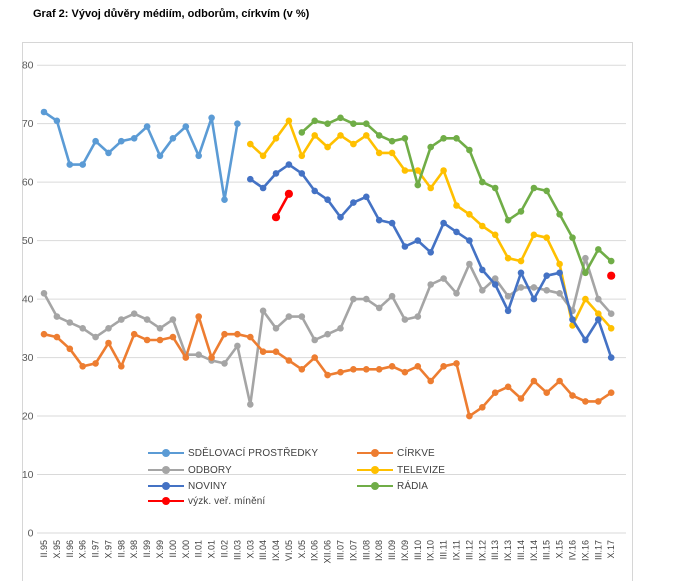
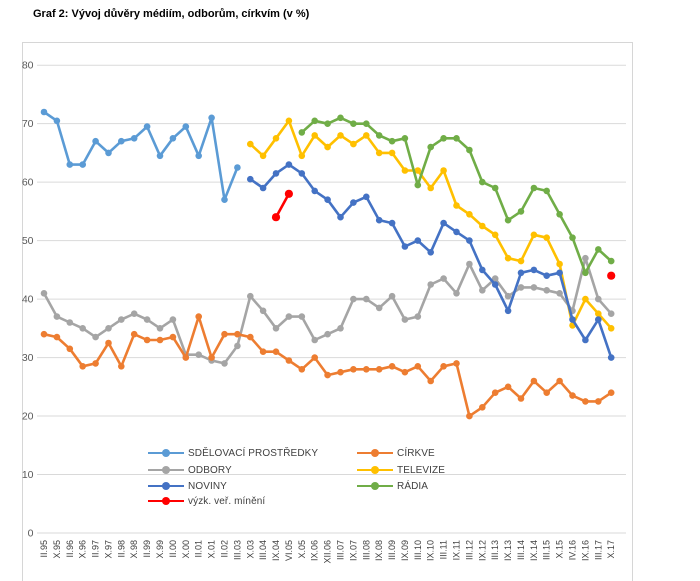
SDĚLOVACÍ PROSTŘEDKY/III.03: 70 -> 62
ODBORY/X.03: 22 -> 40
NOVINY/IX.14: 40 -> 45
